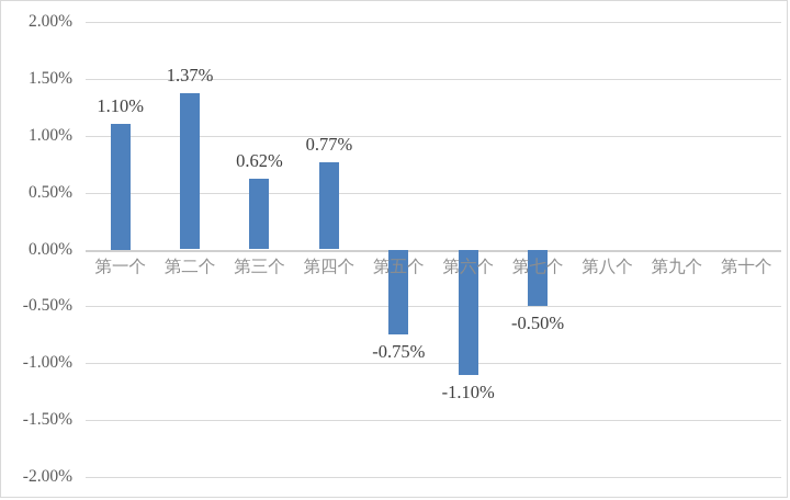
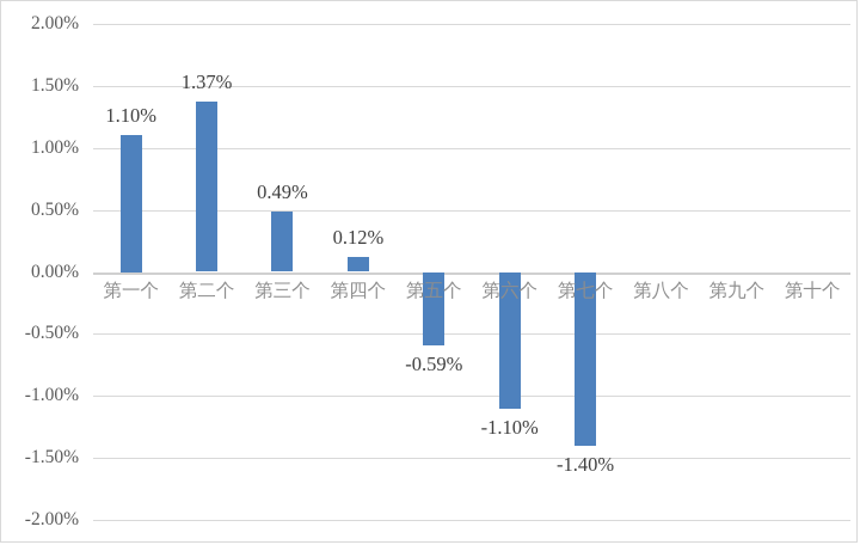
第三个: 0.62% -> 0.49%
第四个: 0.77% -> 0.12%
第五个: -0.75% -> -0.59%
第七个: -0.50% -> -1.40%
